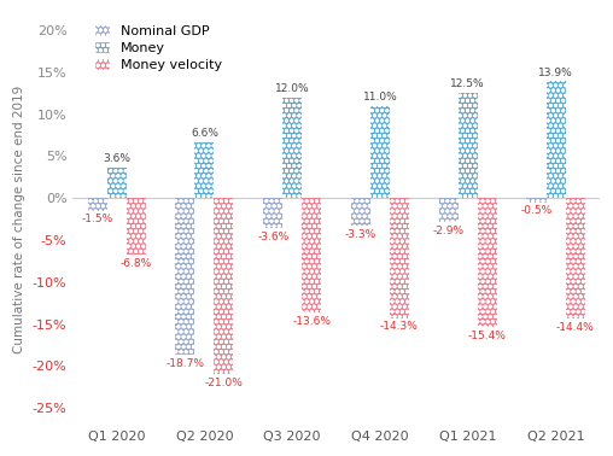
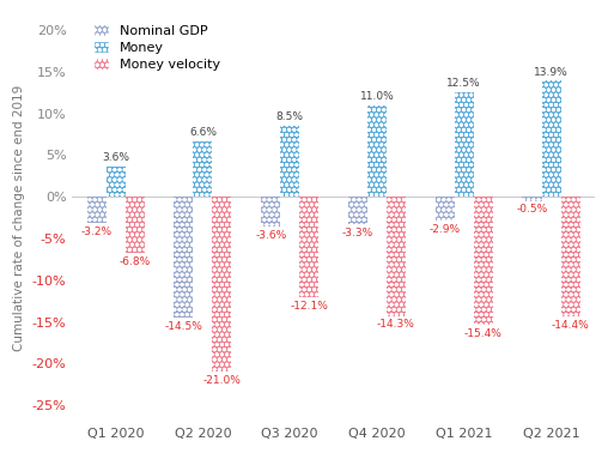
Nominal GDP/Q1 2020: -1.5% -> -3.2%
Nominal GDP/Q2 2020: -18.7% -> -14.5%
Money/Q3 2020: 12.0% -> 8.5%
Money velocity/Q3 2020: -13.6% -> -12.1%
